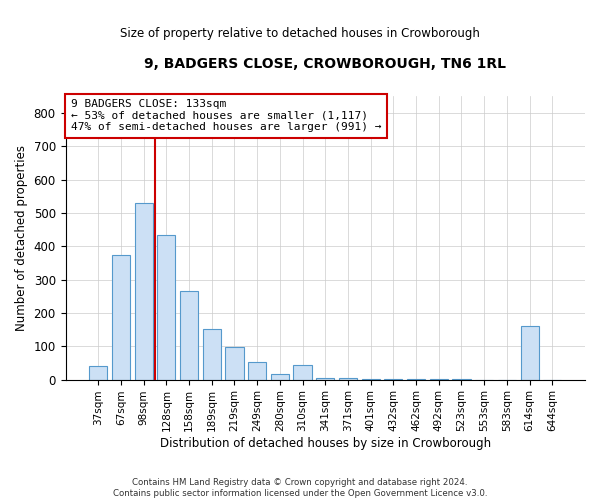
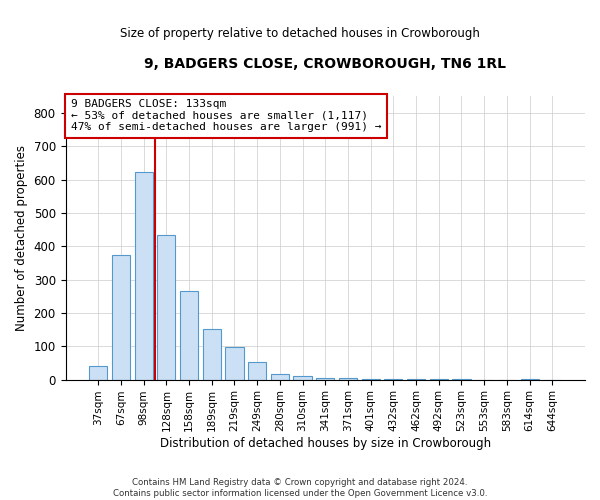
98sqm: 530 -> 622
310sqm: 45 -> 10
614sqm: 160 -> 1
